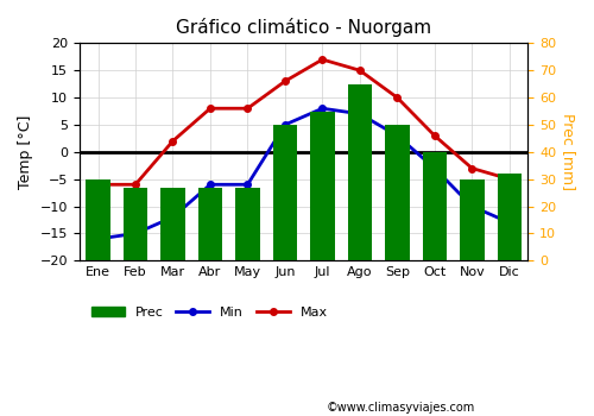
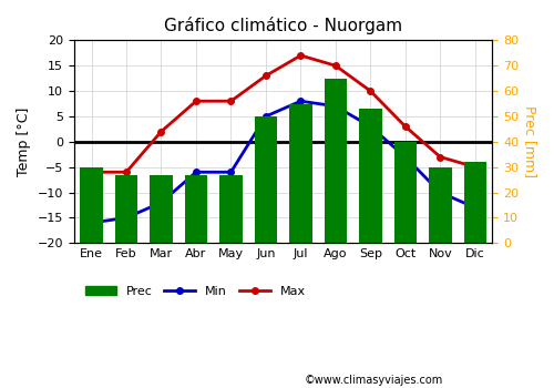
Prec/Sep: 50 -> 53
